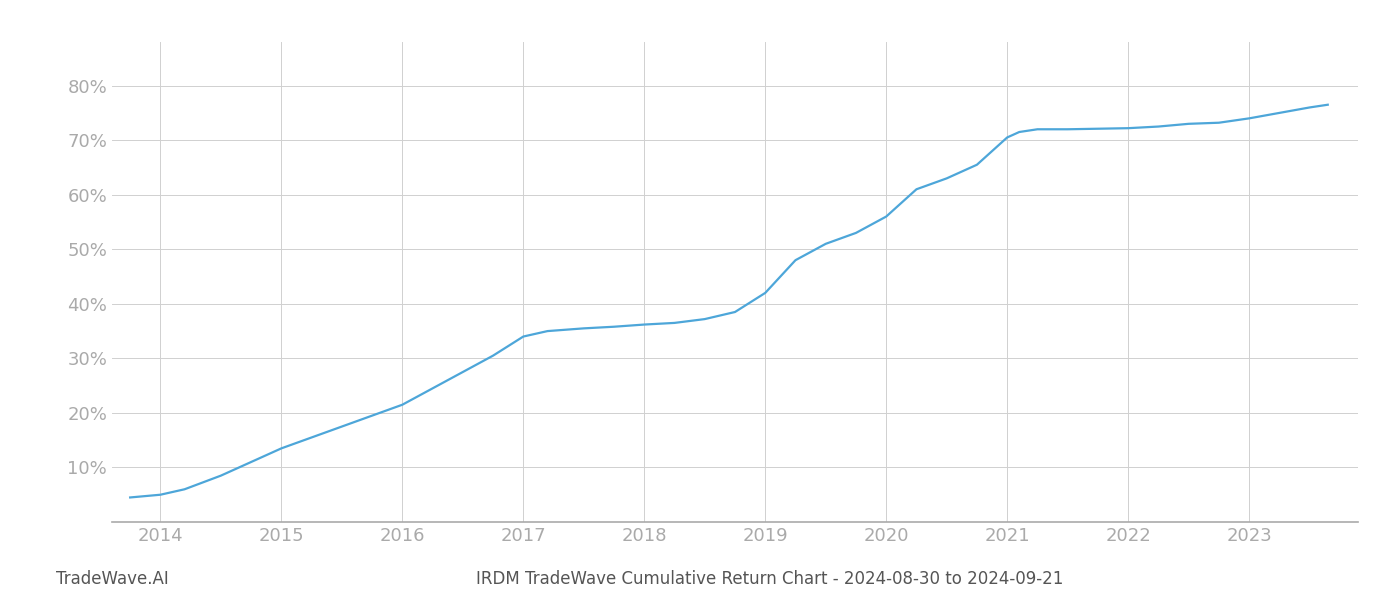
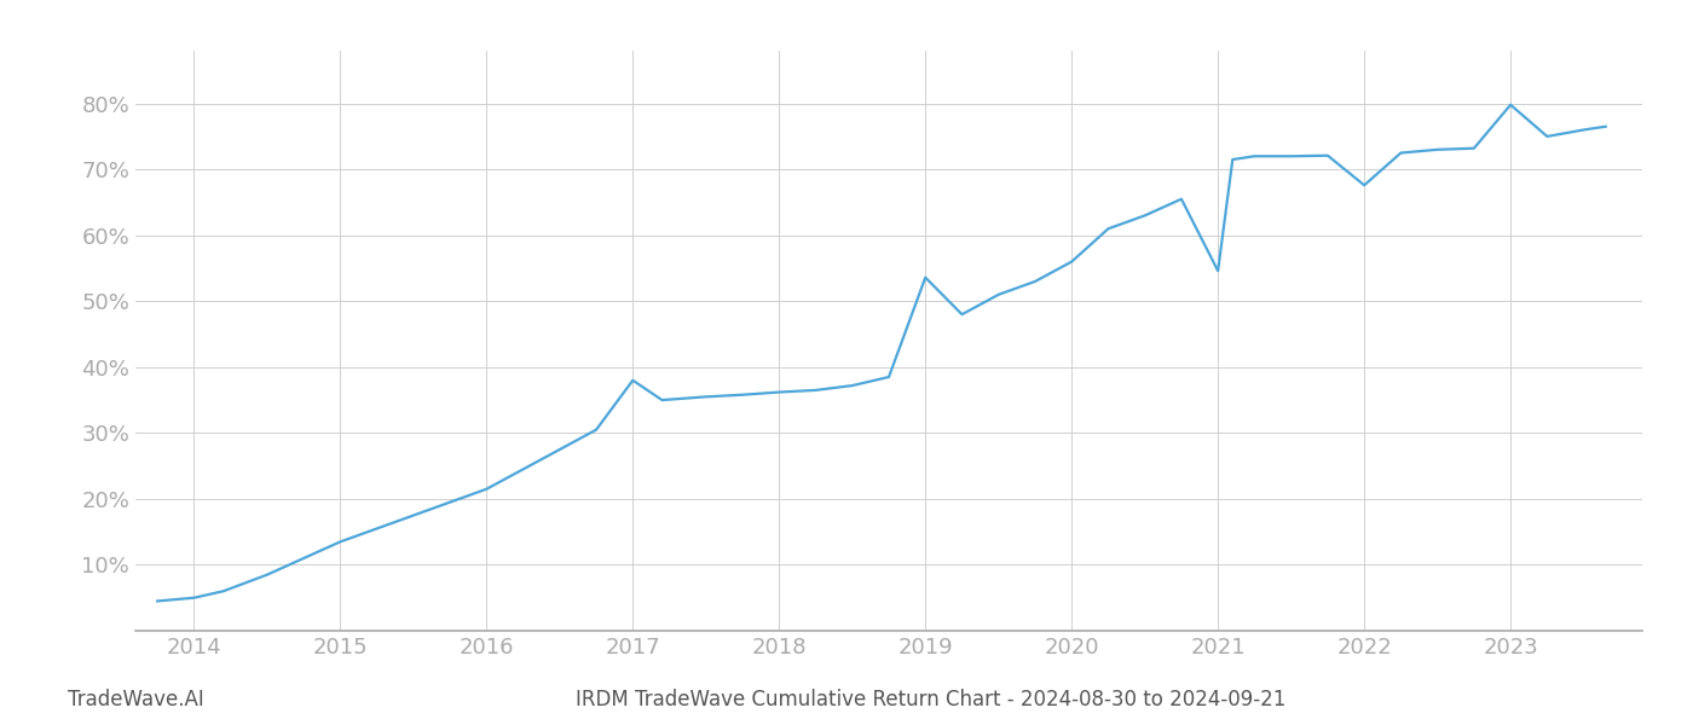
2017: 34.0% -> 38.0%
2019: 42.0% -> 53.6%
2021: 70.5% -> 54.6%
2022: 72.2% -> 67.6%
2023: 74.0% -> 79.8%
